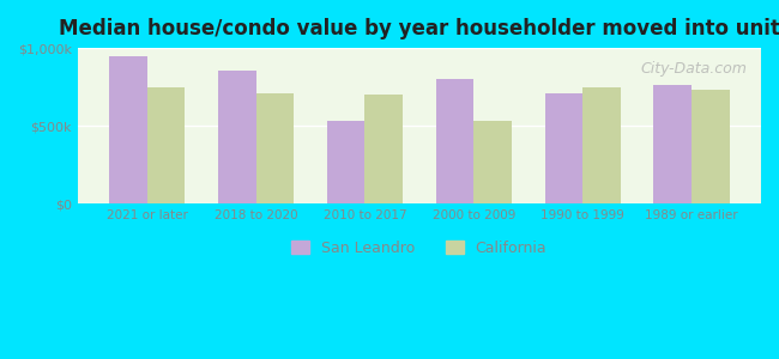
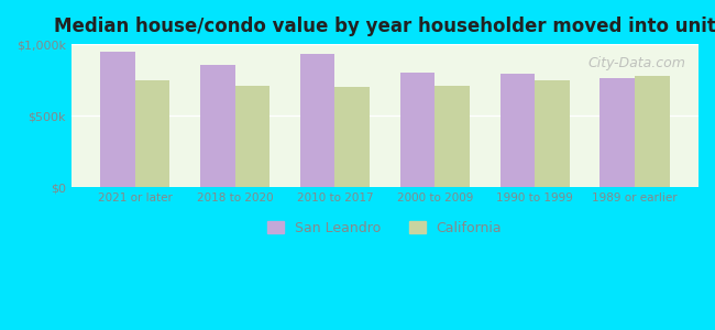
San Leandro/2010 to 2017: $530k -> $930k
California/2000 to 2009: $530k -> $710k
San Leandro/1990 to 1999: $710k -> $800k
California/1989 or earlier: $730k -> $780k
